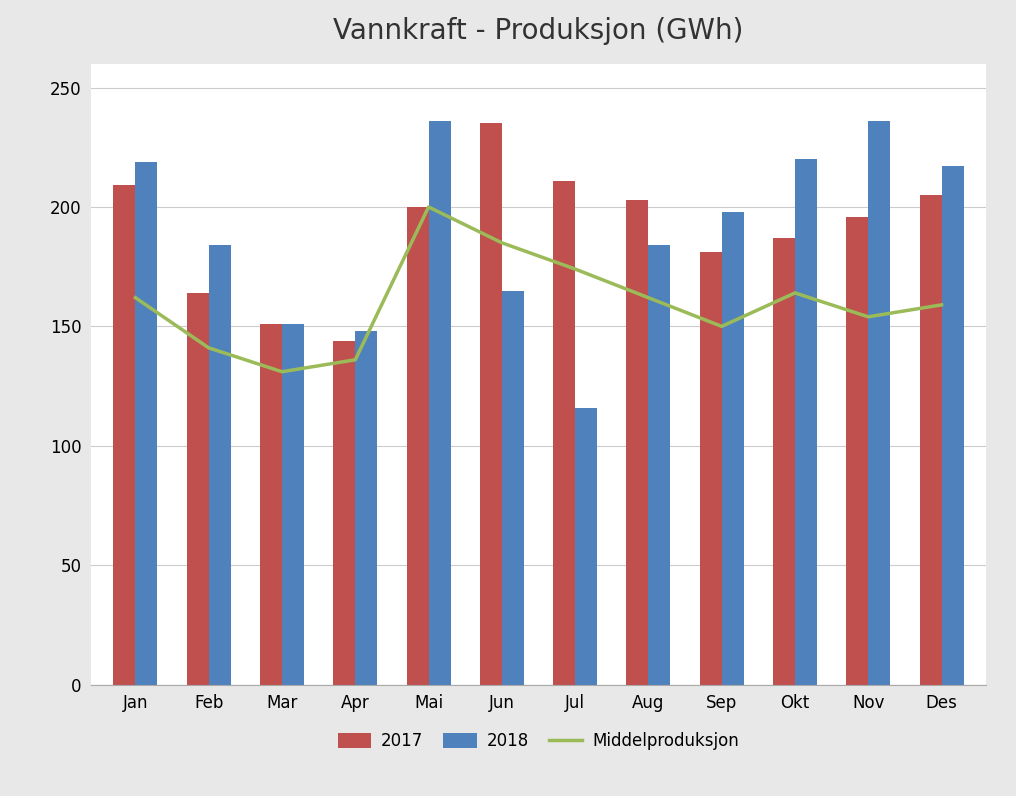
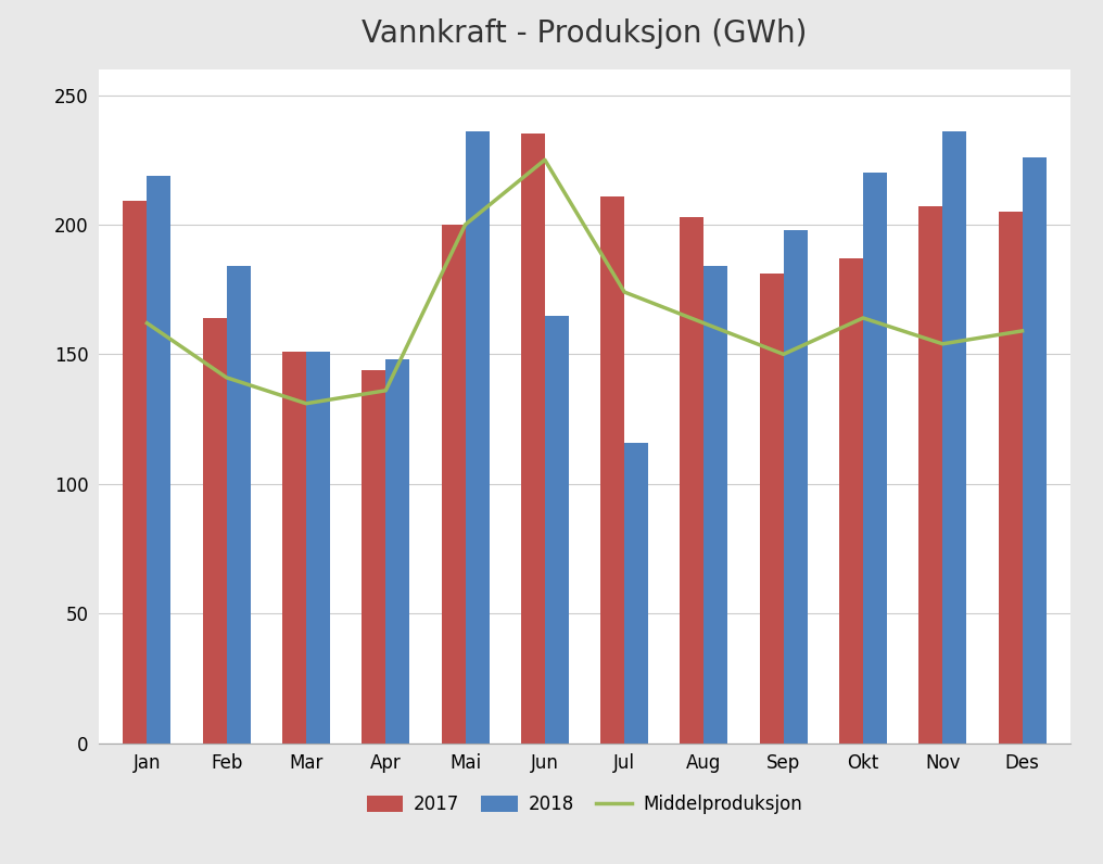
Middelproduksjon/Jun: 185 -> 225
2017/Nov: 196 -> 207
2018/Des: 217 -> 226
